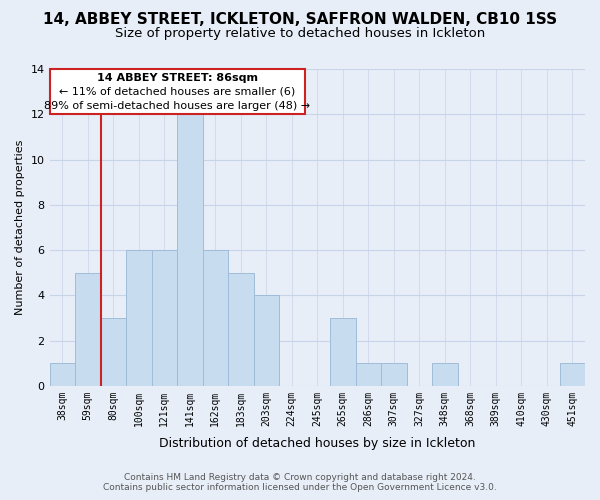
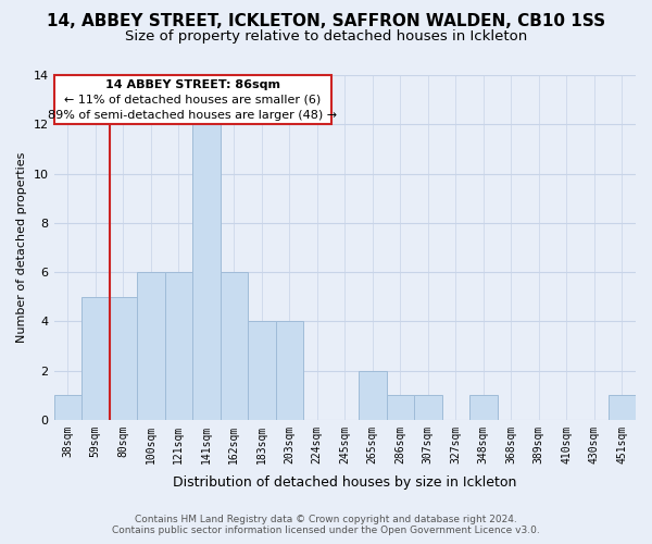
80sqm: 3 -> 5
183sqm: 5 -> 4
265sqm: 3 -> 2
